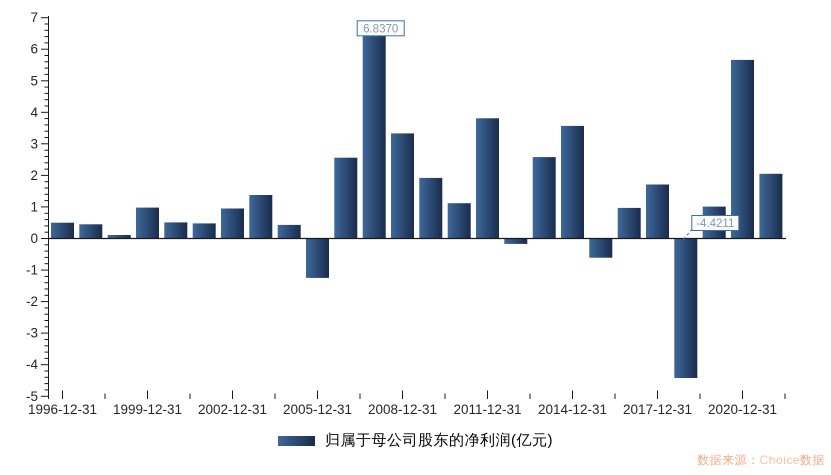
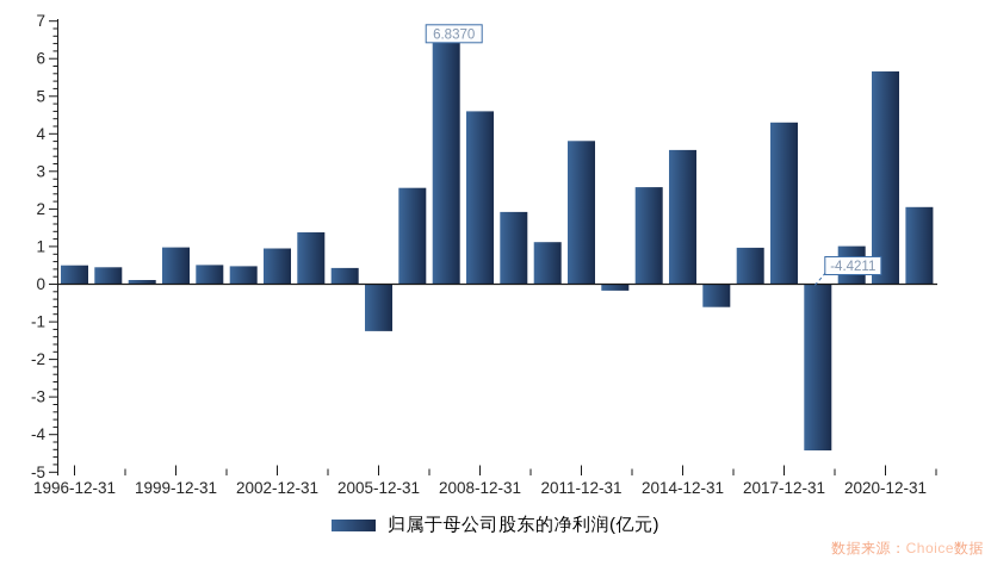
2008-12-31: 3.3 -> 4.6
2017-12-31: 1.7 -> 4.3
